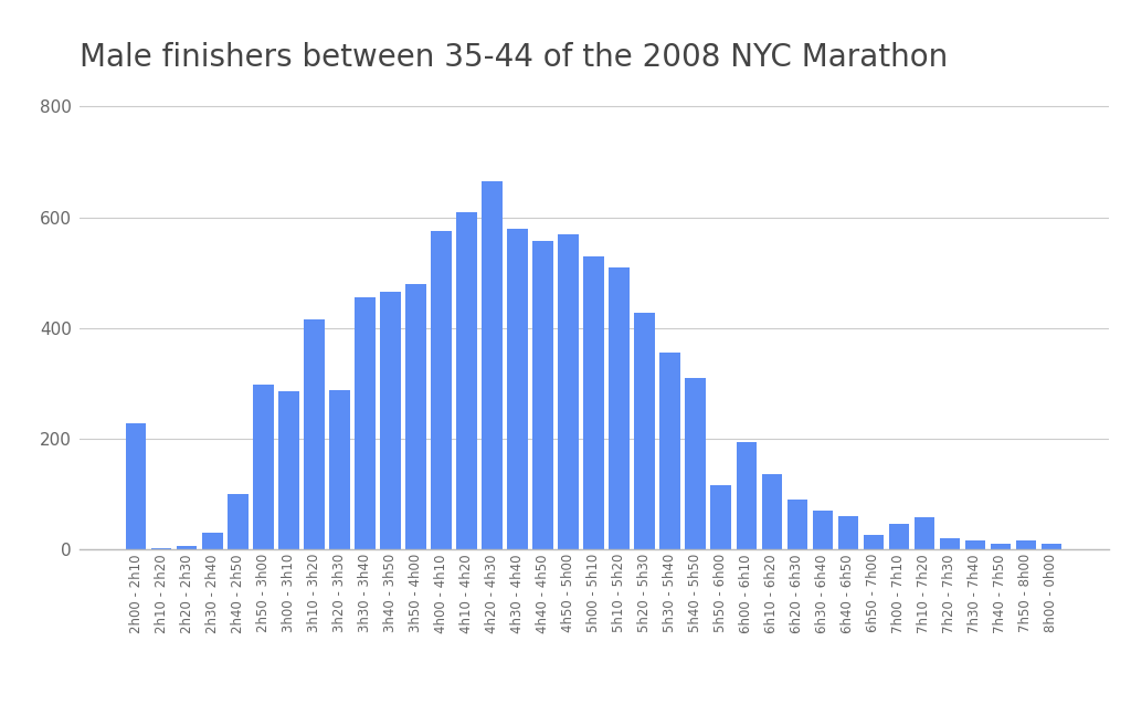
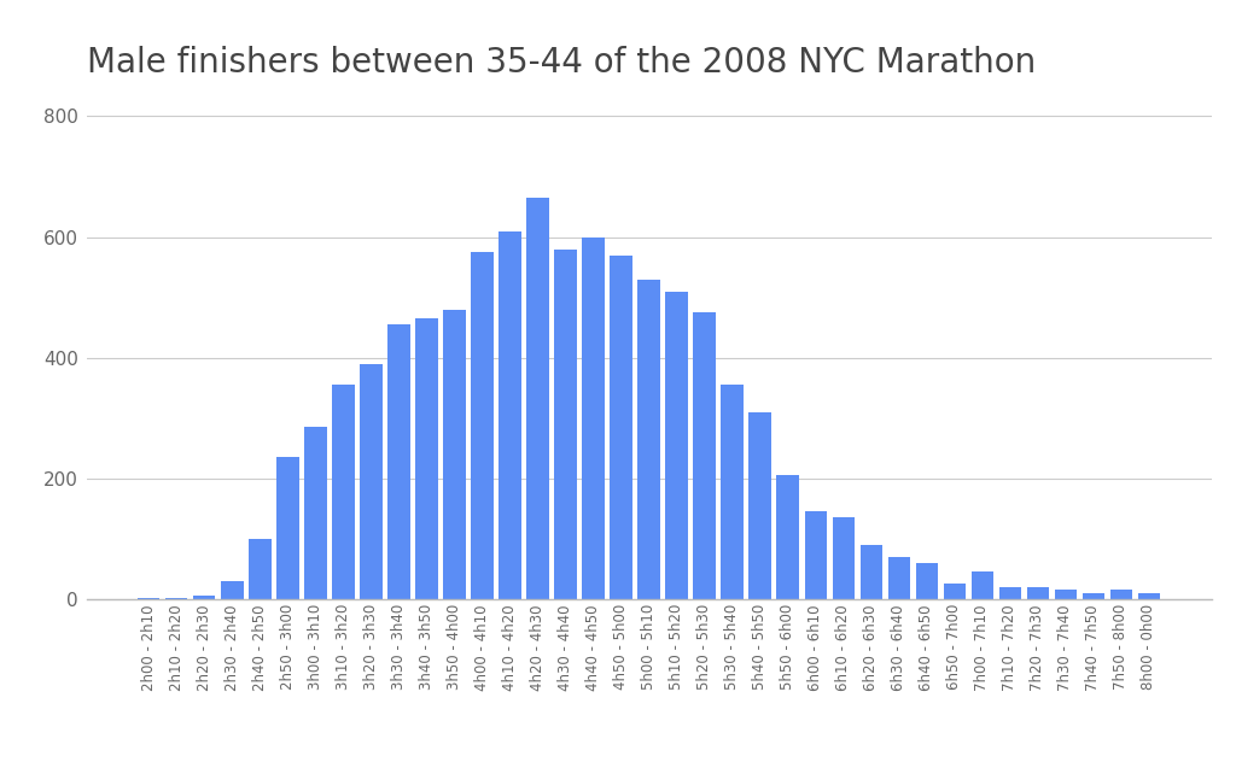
2h00 - 2h10: 228 -> 2
2h50 - 3h00: 298 -> 235
3h10 - 3h20: 416 -> 355
3h20 - 3h30: 288 -> 390
4h40 - 4h50: 558 -> 600
5h20 - 5h30: 428 -> 475
5h50 - 6h00: 116 -> 205
6h00 - 6h10: 194 -> 145
7h10 - 7h20: 58 -> 20
